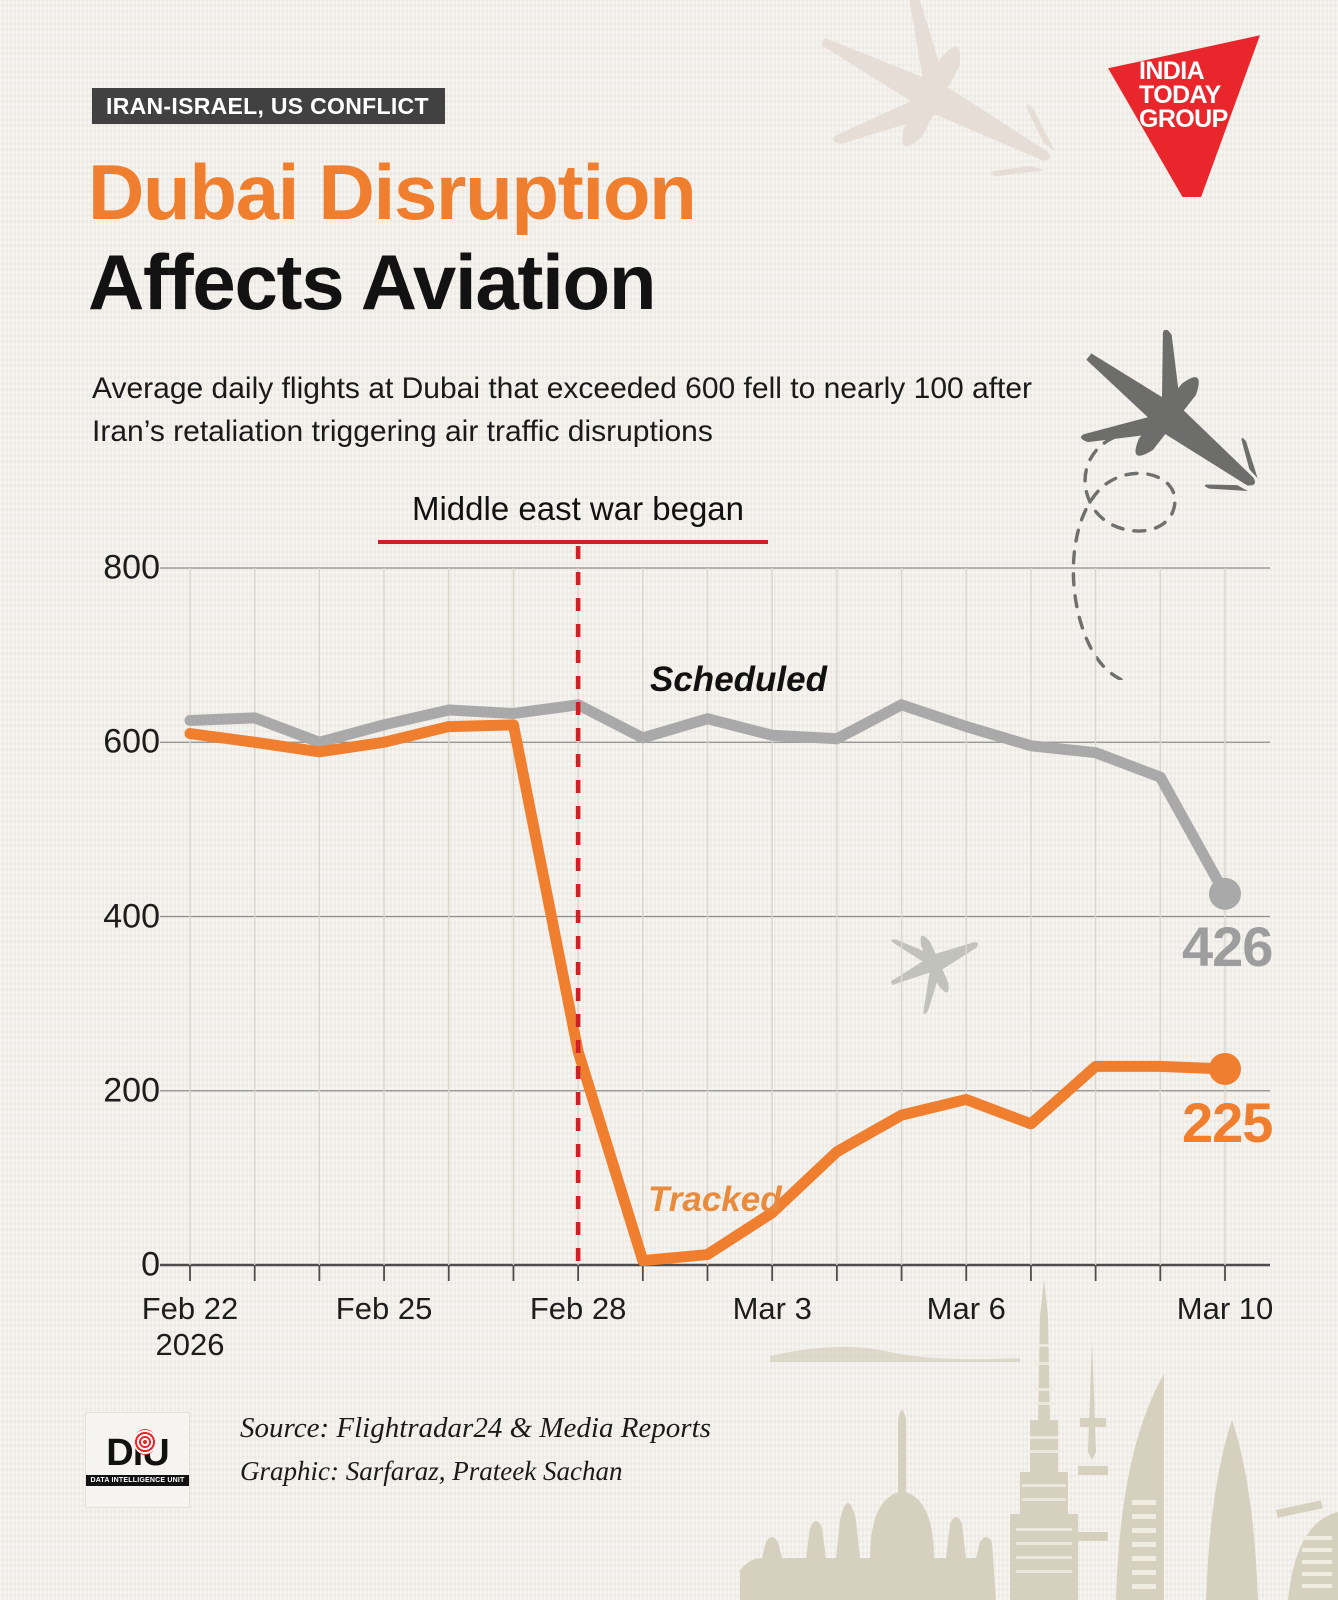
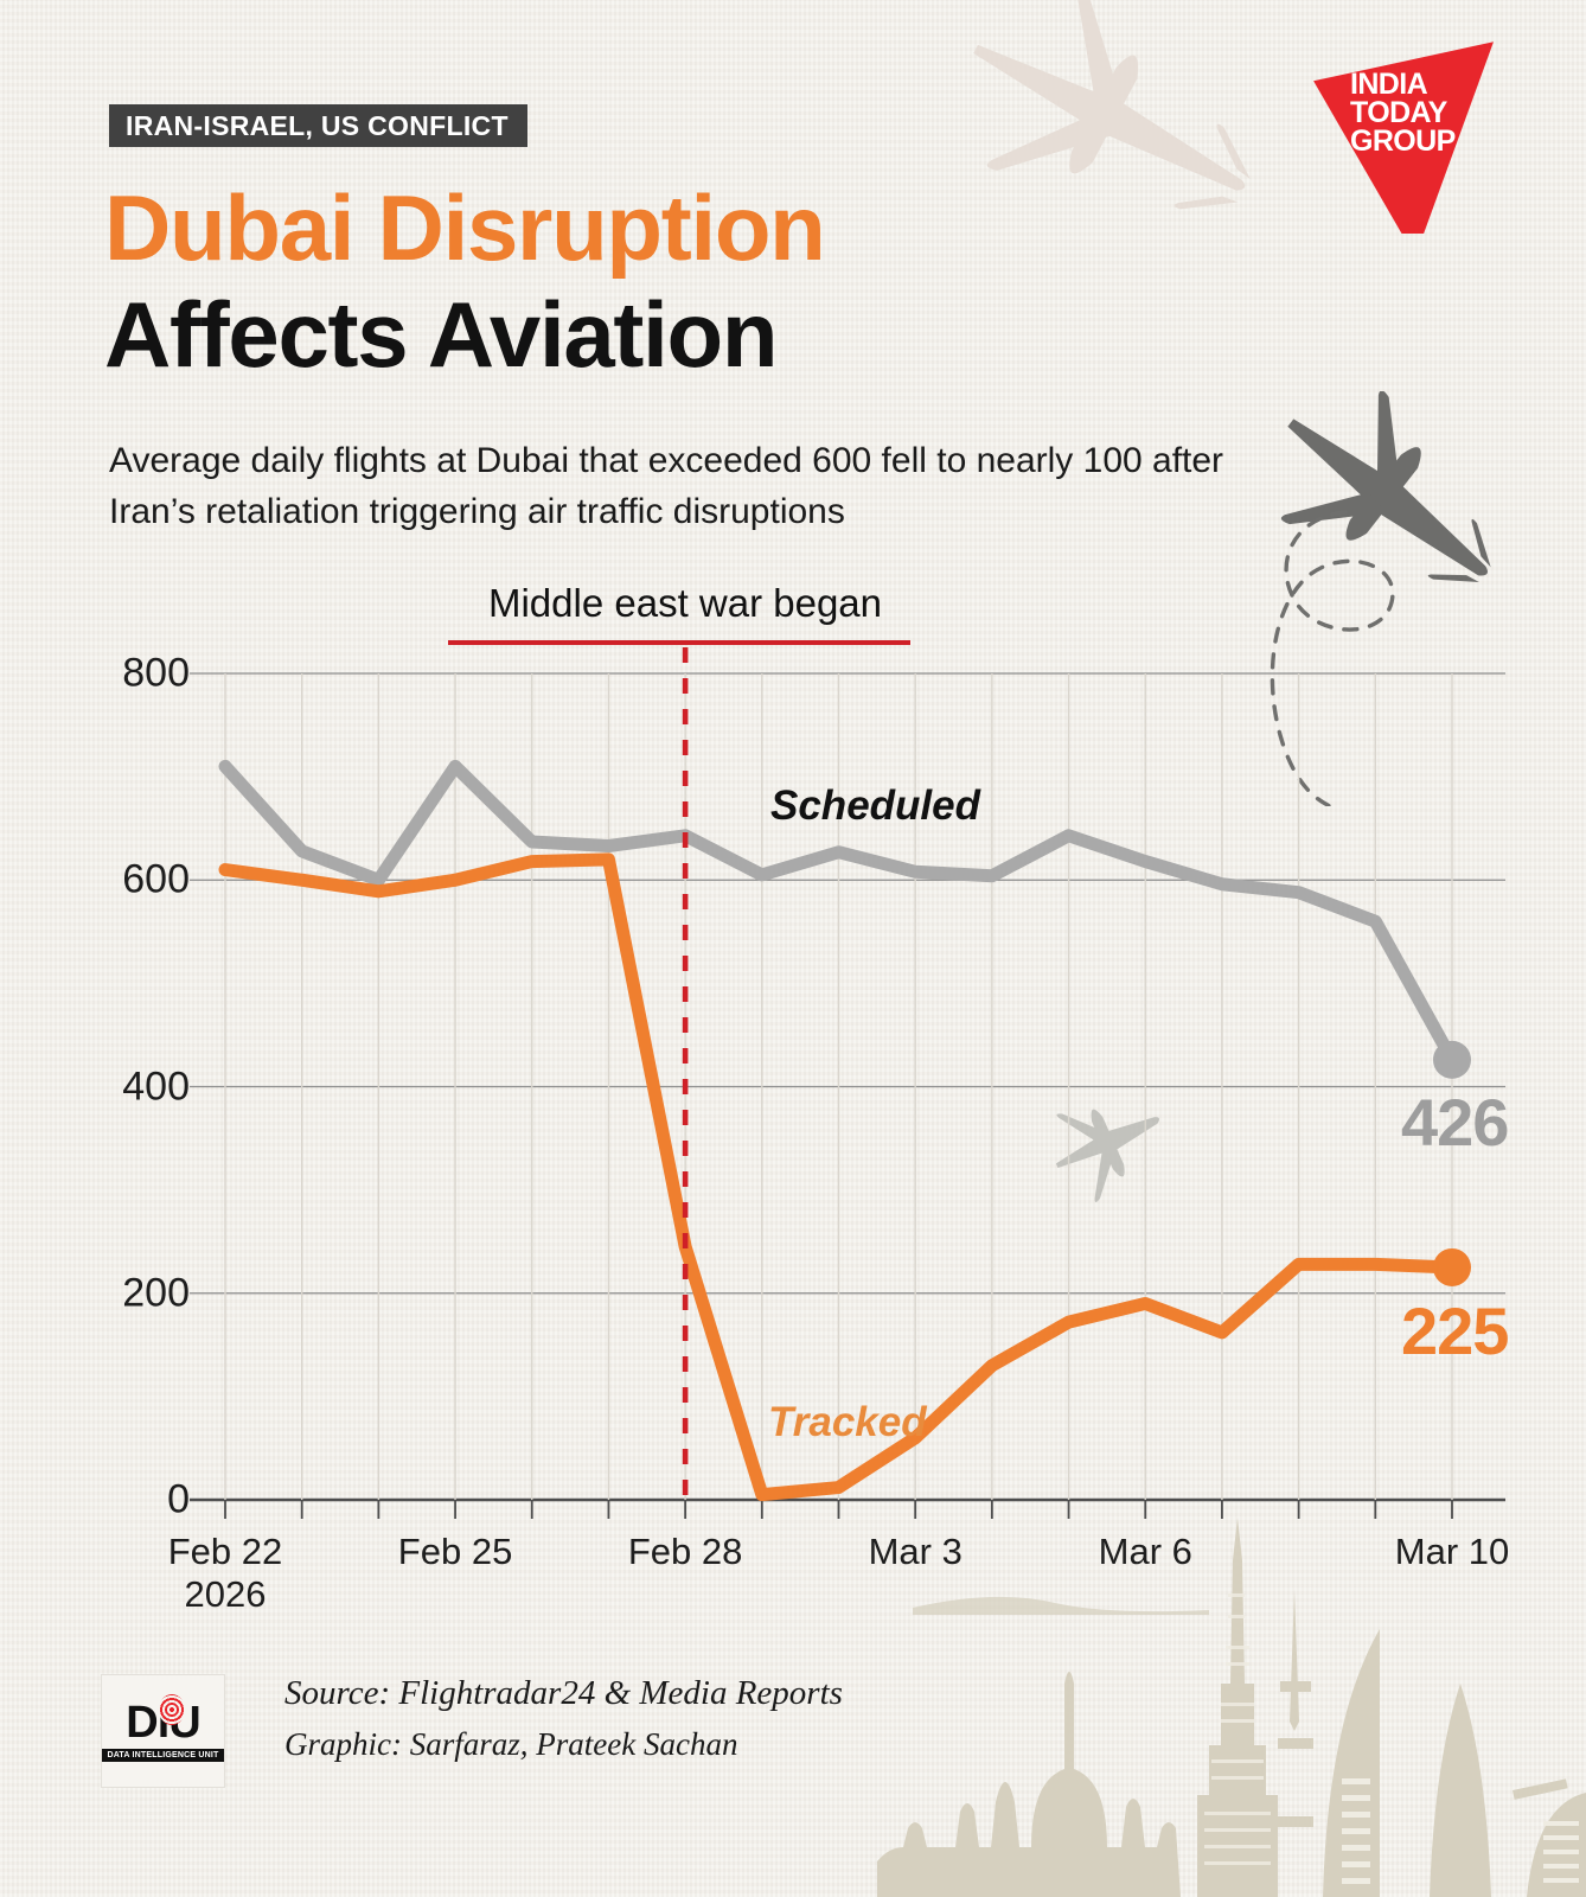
Scheduled/Feb 22: 620 -> 710
Scheduled/Feb 25: 620 -> 710
